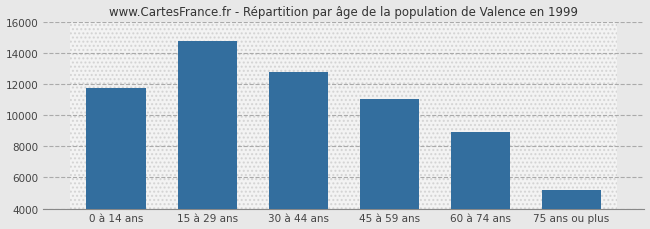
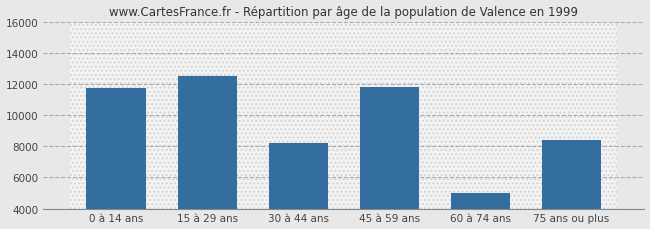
15 à 29 ans: 14800 -> 12500
30 à 44 ans: 12800 -> 8200
45 à 59 ans: 11000 -> 11800
60 à 74 ans: 8900 -> 5000
75 ans ou plus: 5200 -> 8400
